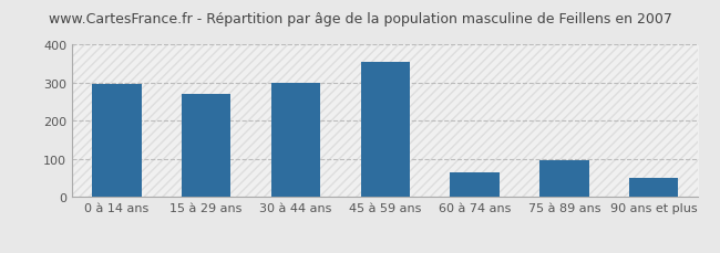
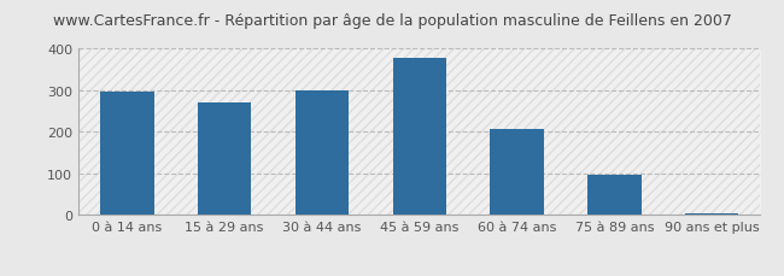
45 à 59 ans: 355 -> 377
60 à 74 ans: 65 -> 207
90 ans et plus: 50 -> 5
